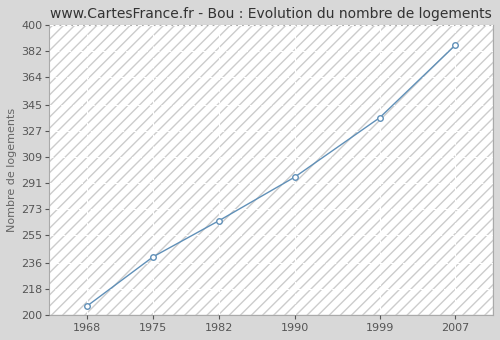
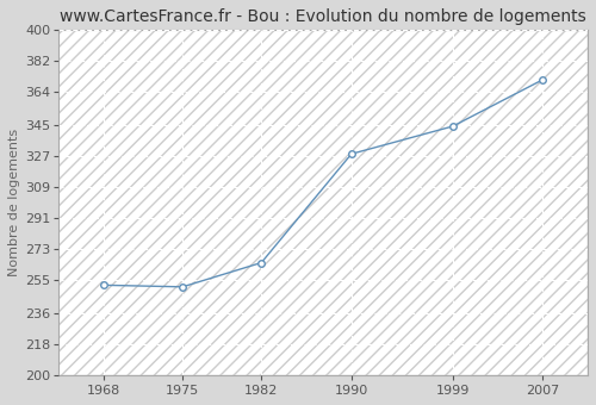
1968: 206 -> 252
1975: 240 -> 251
1990: 295 -> 328
1999: 336 -> 344
2007: 386 -> 371
